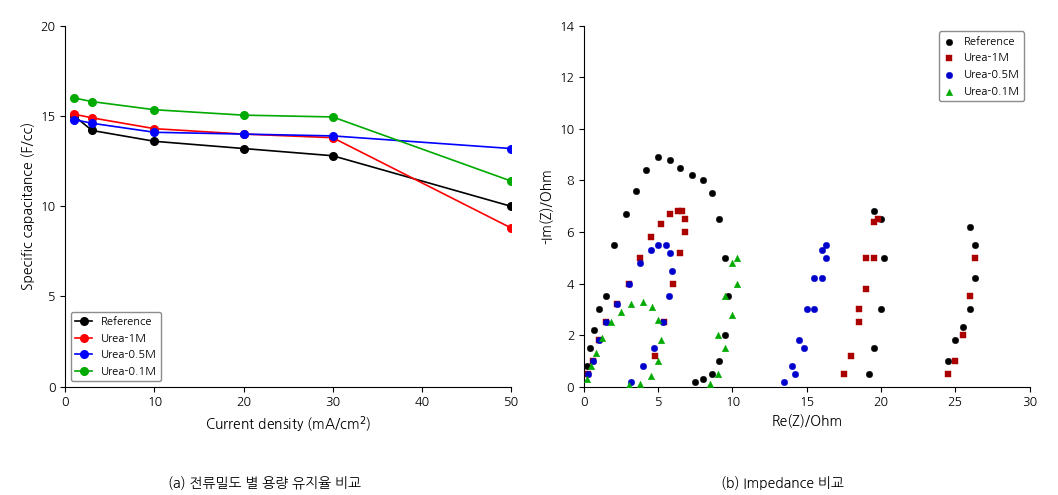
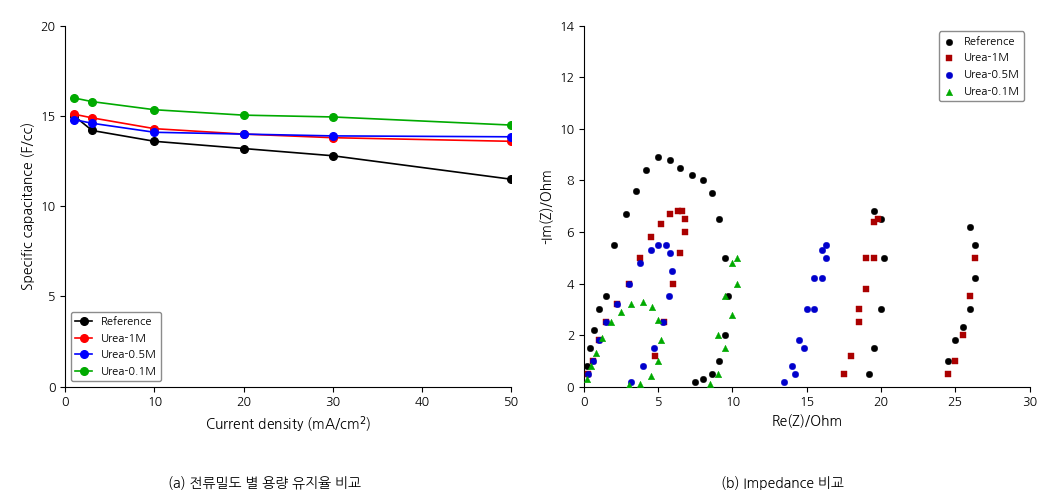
Reference/50: 10.0 -> 11.5
Urea-1M/50: 8.8 -> 13.6
Urea-0.5M/50: 13.2 -> 13.8
Urea-0.1M/50: 11.4 -> 14.5
